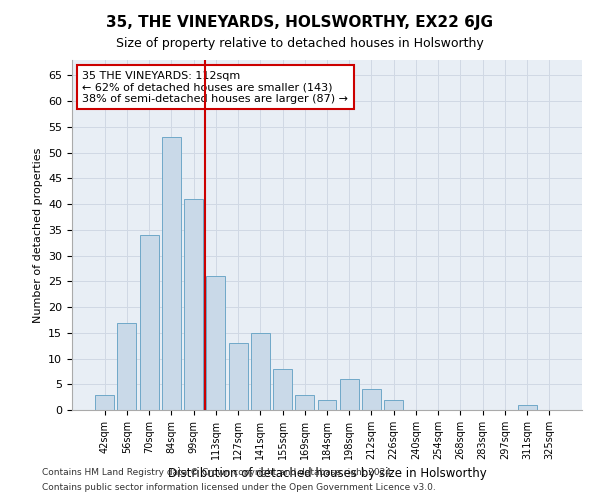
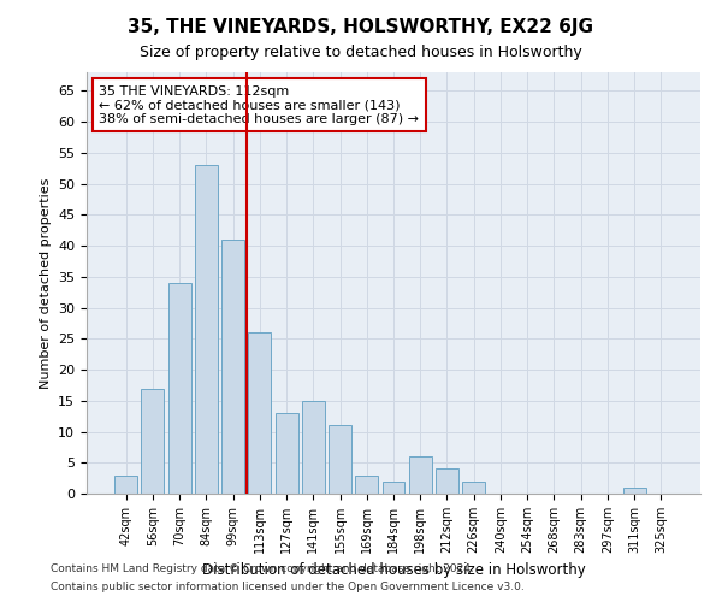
155sqm: 8 -> 11
